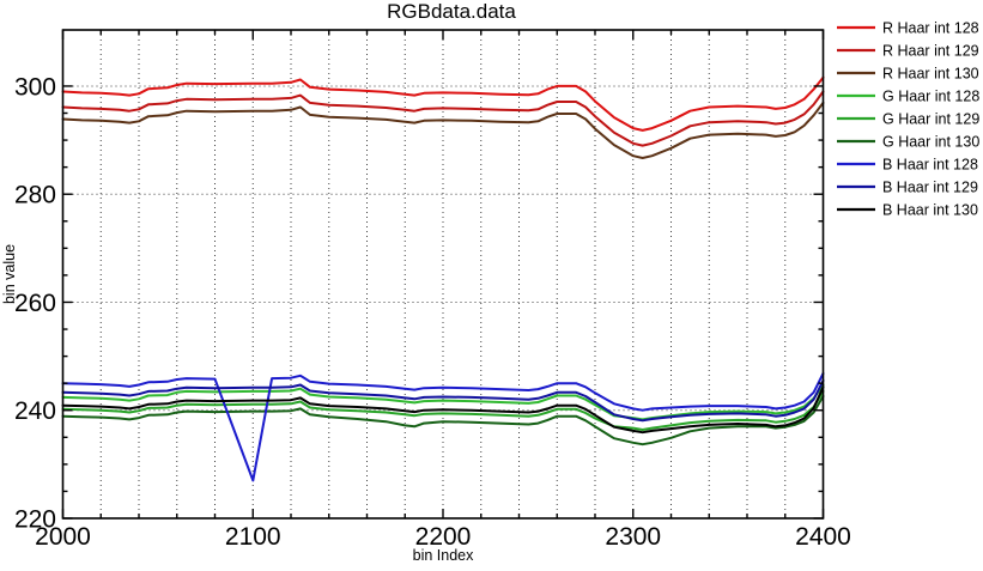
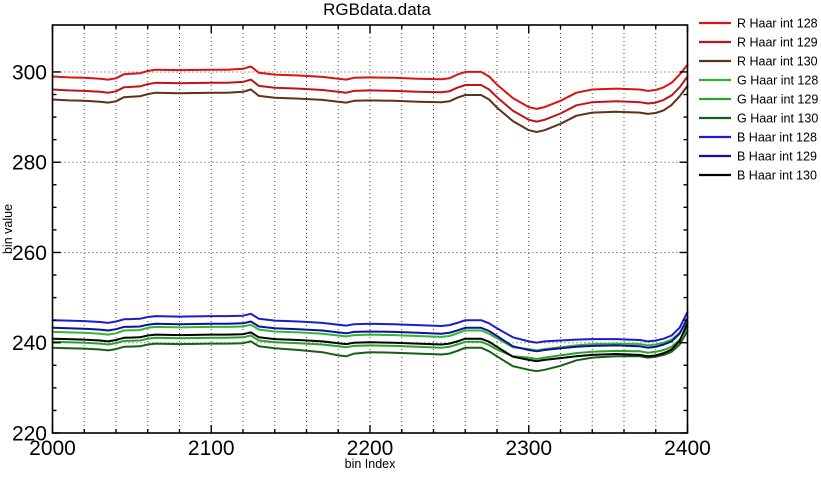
B Haar int 128/2100: 227 -> 246
